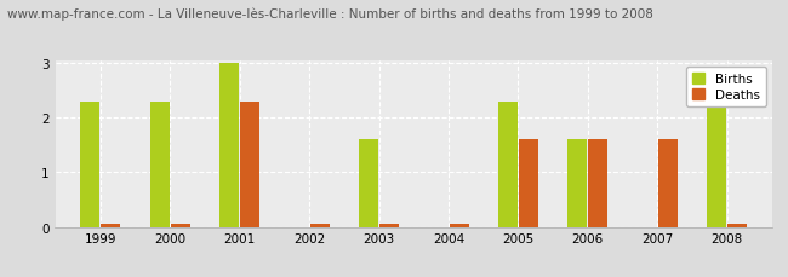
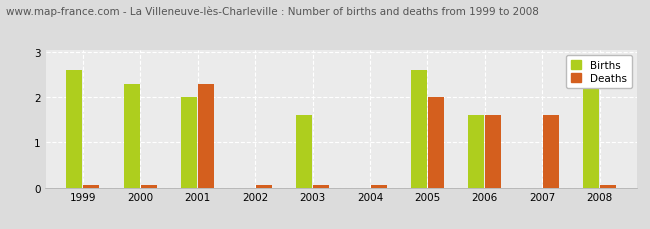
Births/1999: 2.3 -> 2.6
Births/2001: 3.0 -> 2.0
Births/2005: 2.3 -> 2.6
Deaths/2005: 1.60 -> 2.00
